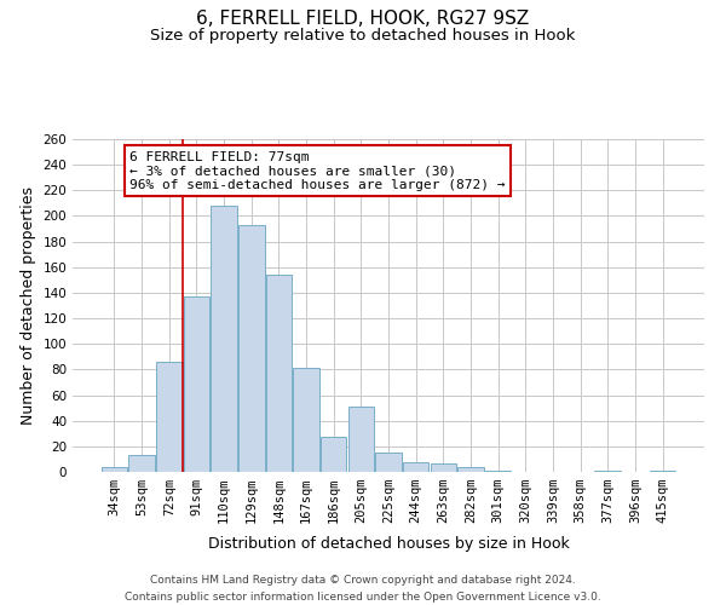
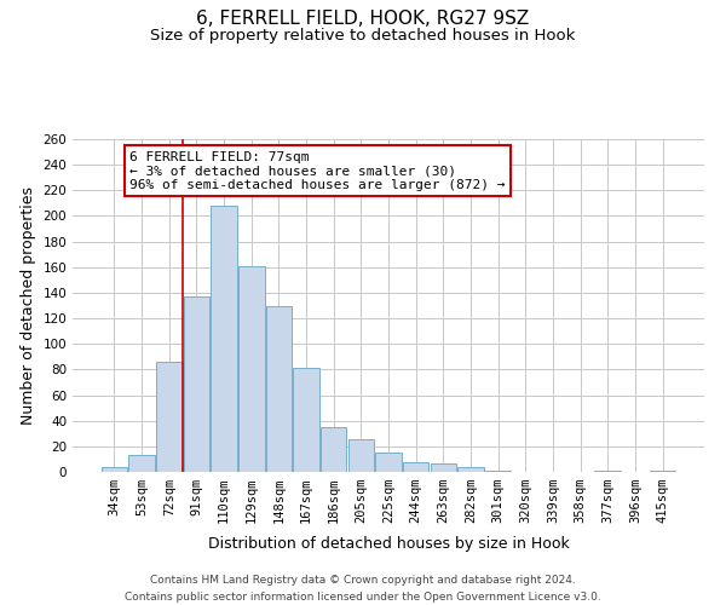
129sqm: 193 -> 161
148sqm: 154 -> 130
186sqm: 27 -> 35
205sqm: 51 -> 26
